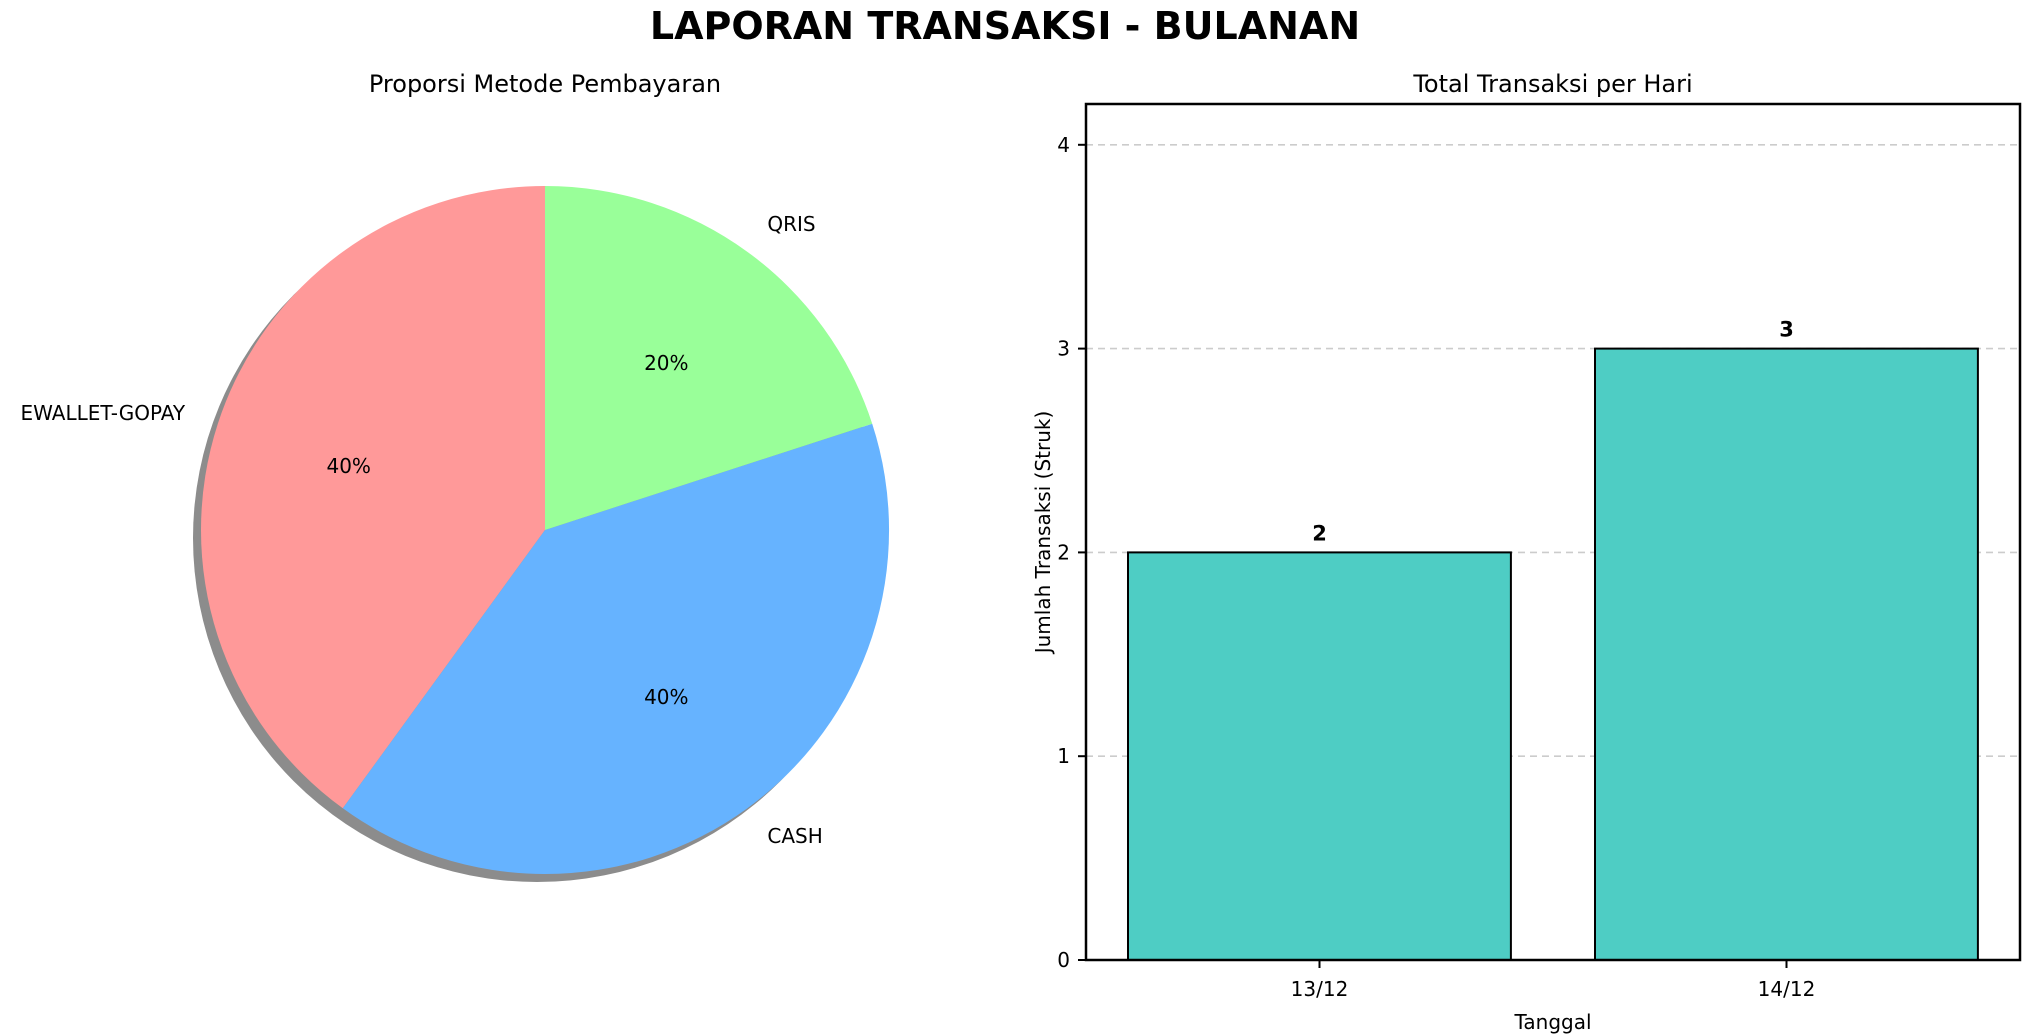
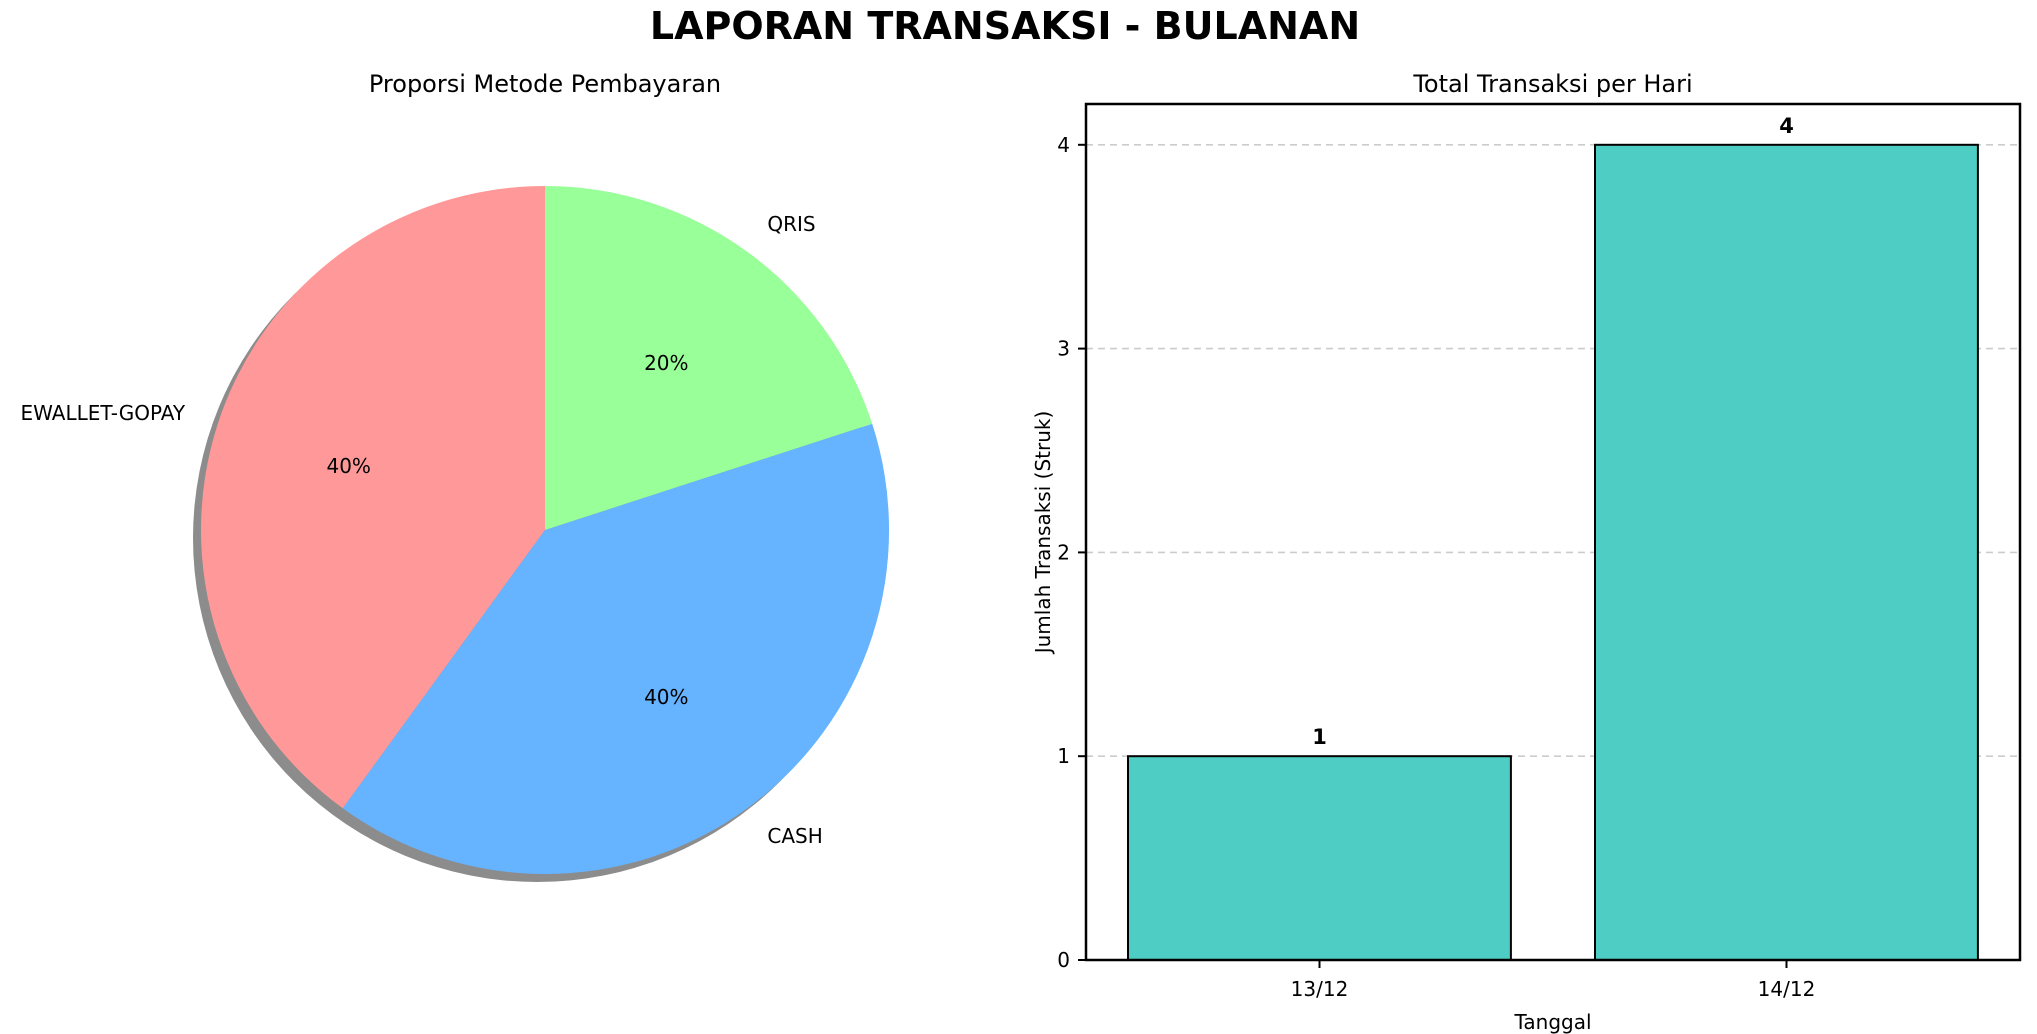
Total Transaksi per Hari/13/12: 2 -> 1
Total Transaksi per Hari/14/12: 3 -> 4
